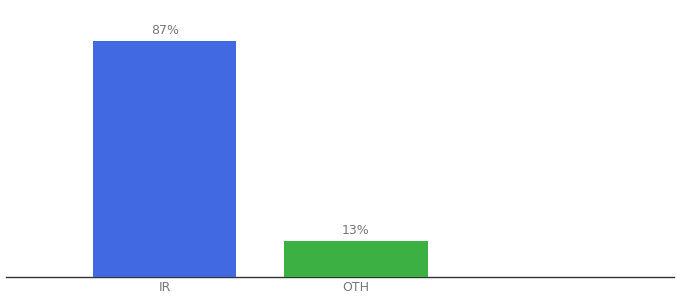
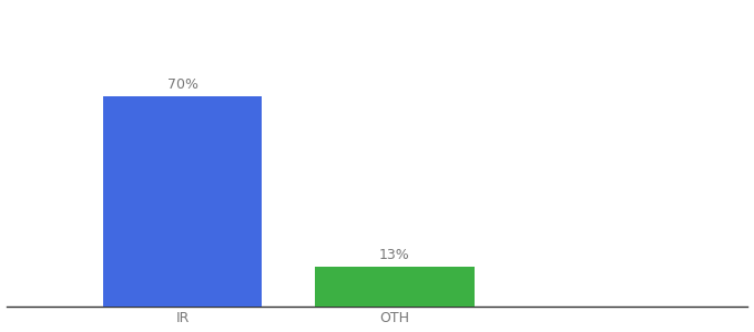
IR: 87% -> 70%
